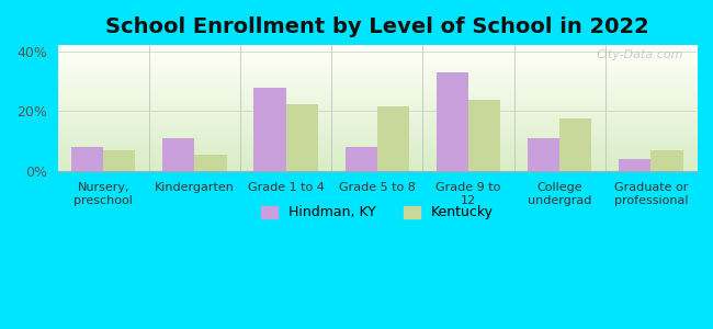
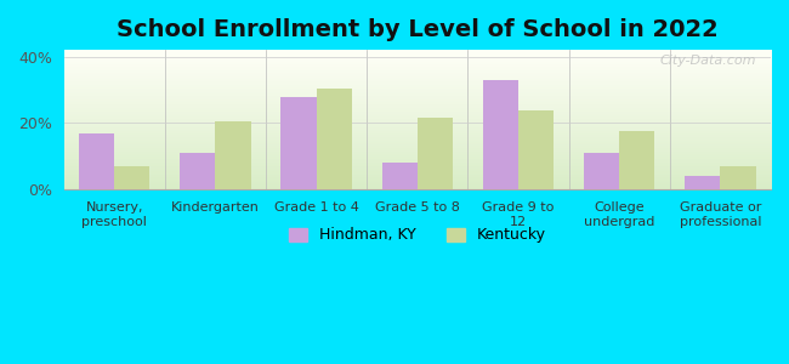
Hindman, KY/Nursery, preschool: 8% -> 17%
Kentucky/Kindergarten: 5.5% -> 20.5%
Kentucky/Grade 1 to 4: 22.5% -> 30.5%
